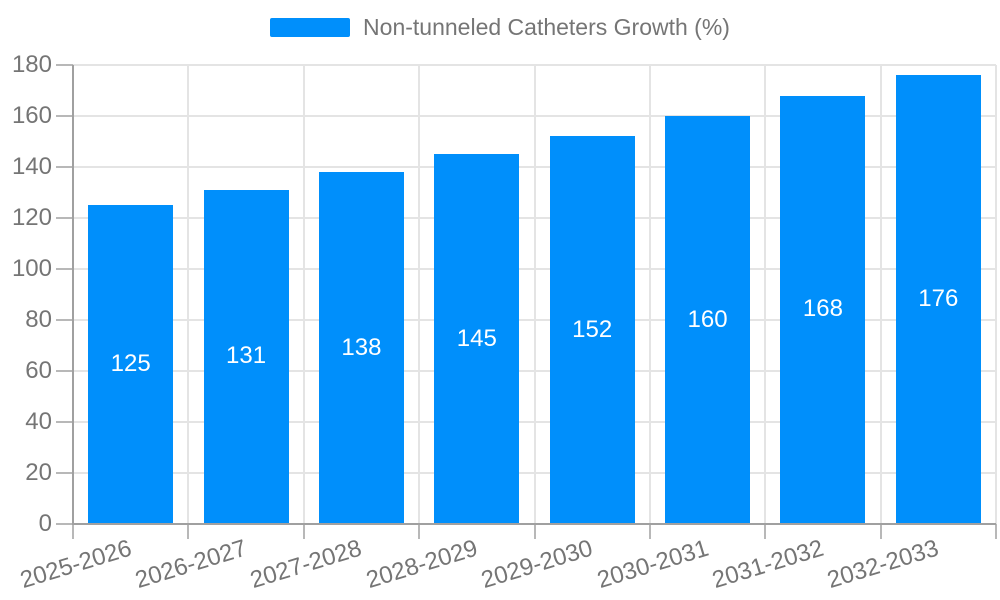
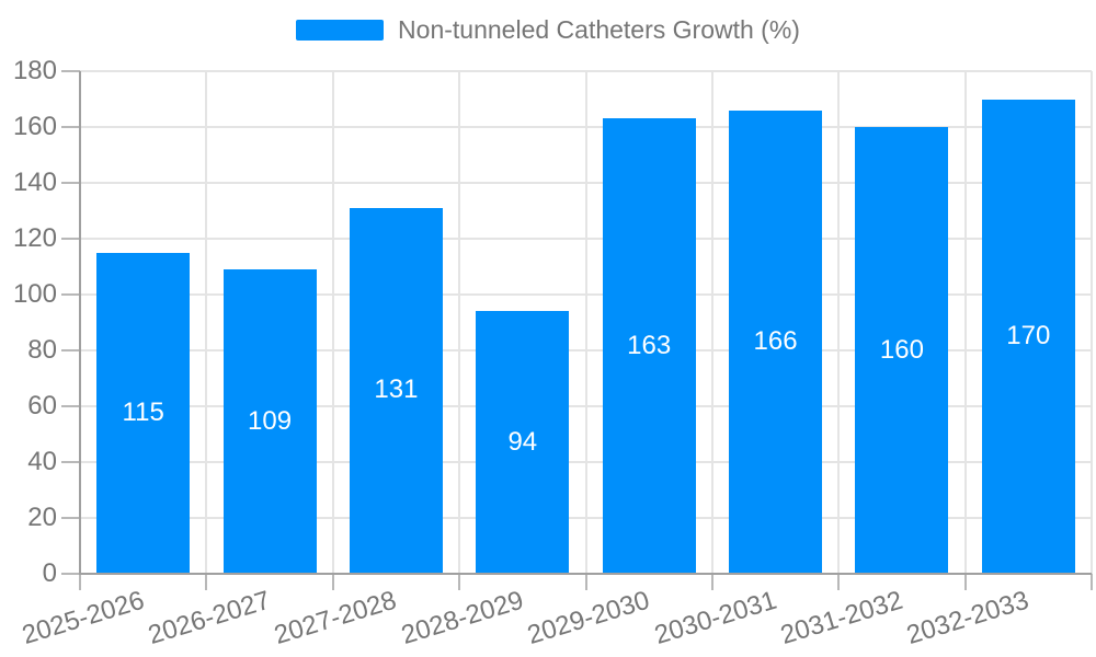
2025-2026: 125 -> 115
2026-2027: 131 -> 109
2027-2028: 138 -> 131
2028-2029: 145 -> 94
2029-2030: 152 -> 163
2030-2031: 160 -> 166
2031-2032: 168 -> 160
2032-2033: 176 -> 170
